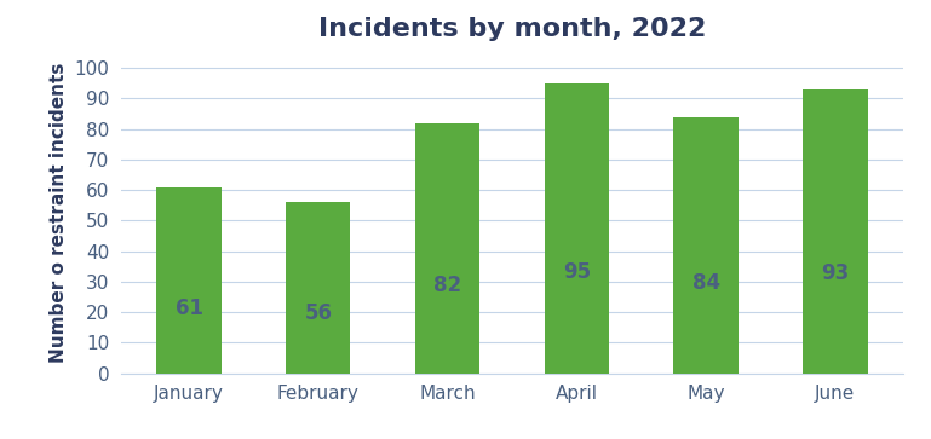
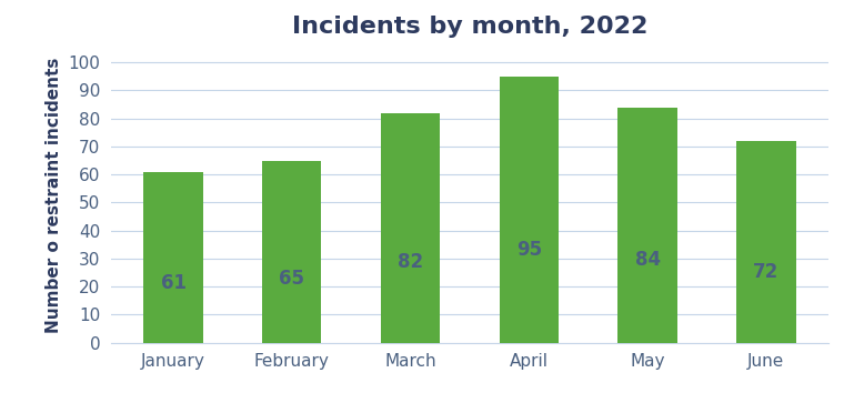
February: 56 -> 65
June: 93 -> 72
